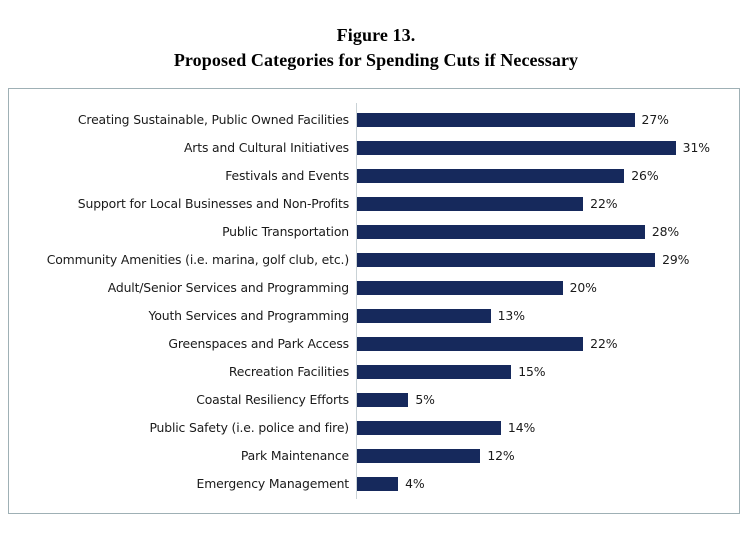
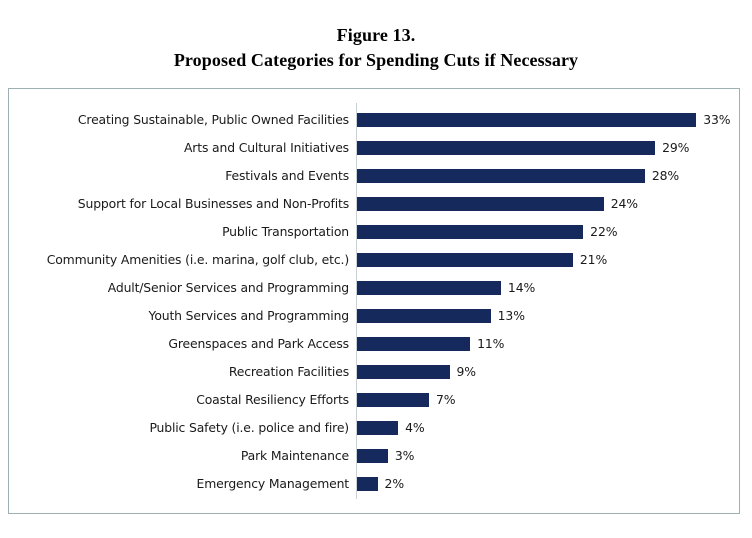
Creating Sustainable, Public Owned Facilities: 27% -> 33%
Arts and Cultural Initiatives: 31% -> 29%
Festivals and Events: 26% -> 28%
Support for Local Businesses and Non-Profits: 22% -> 24%
Public Transportation: 28% -> 22%
Community Amenities (i.e. marina, golf club, etc.): 29% -> 21%
Adult/Senior Services and Programming: 20% -> 14%
Greenspaces and Park Access: 22% -> 11%
Recreation Facilities: 15% -> 9%
Coastal Resiliency Efforts: 5% -> 7%
Public Safety (i.e. police and fire): 14% -> 4%
Park Maintenance: 12% -> 3%
Emergency Management: 4% -> 2%
